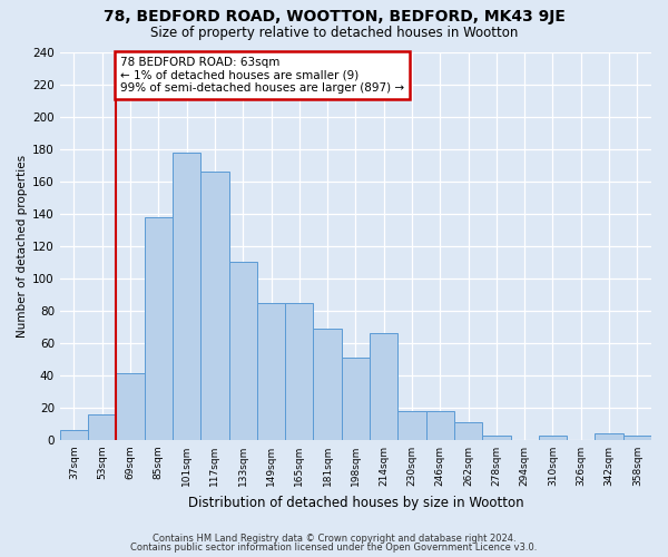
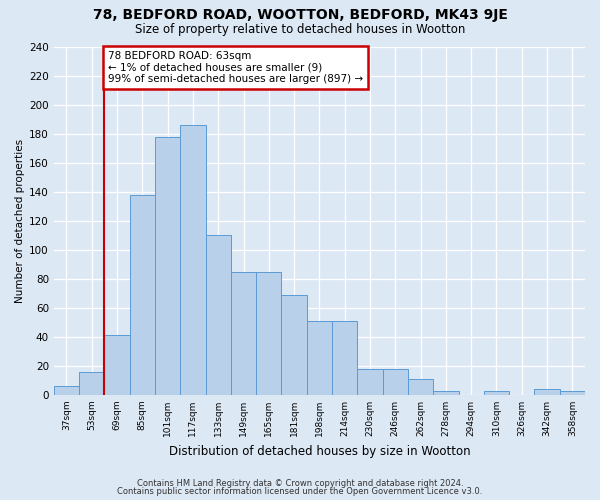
117sqm: 166 -> 186
214sqm: 66 -> 51
